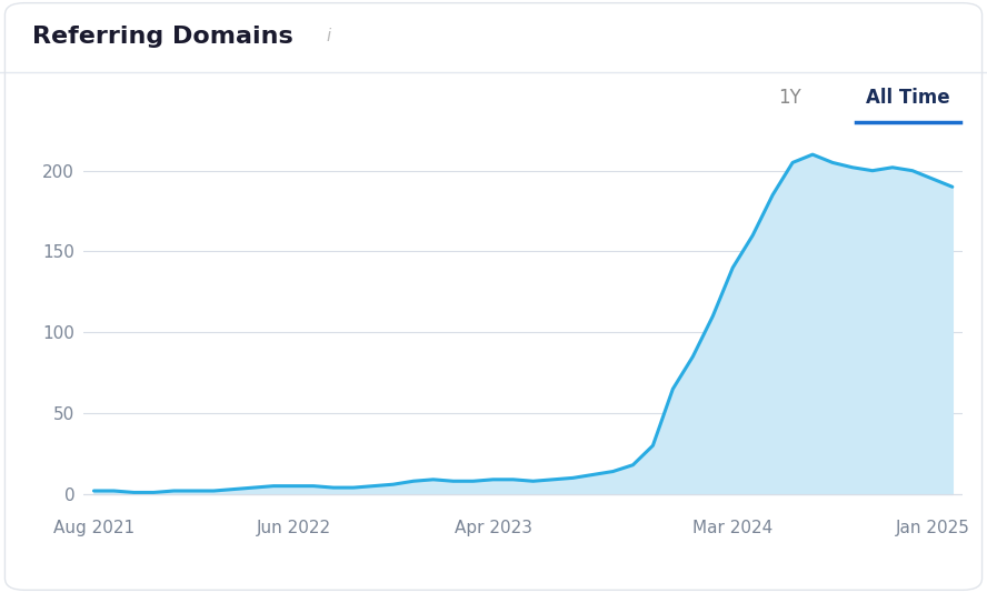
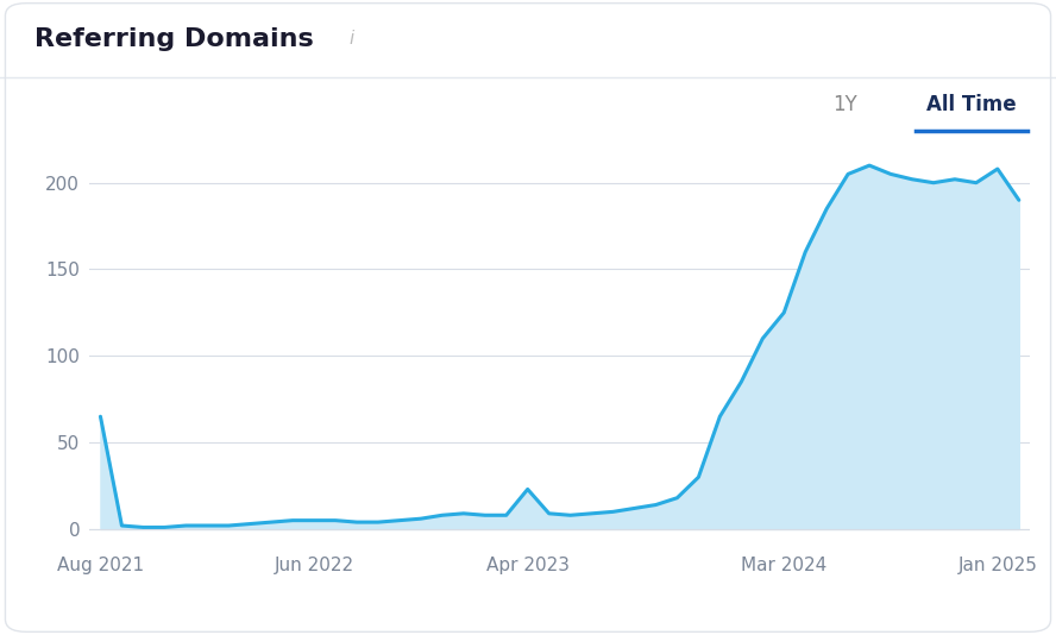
Aug 2021: 2 -> 65
Apr 2023: 9 -> 23
Mar 2024: 140 -> 125
Jan 2025: 195 -> 208
